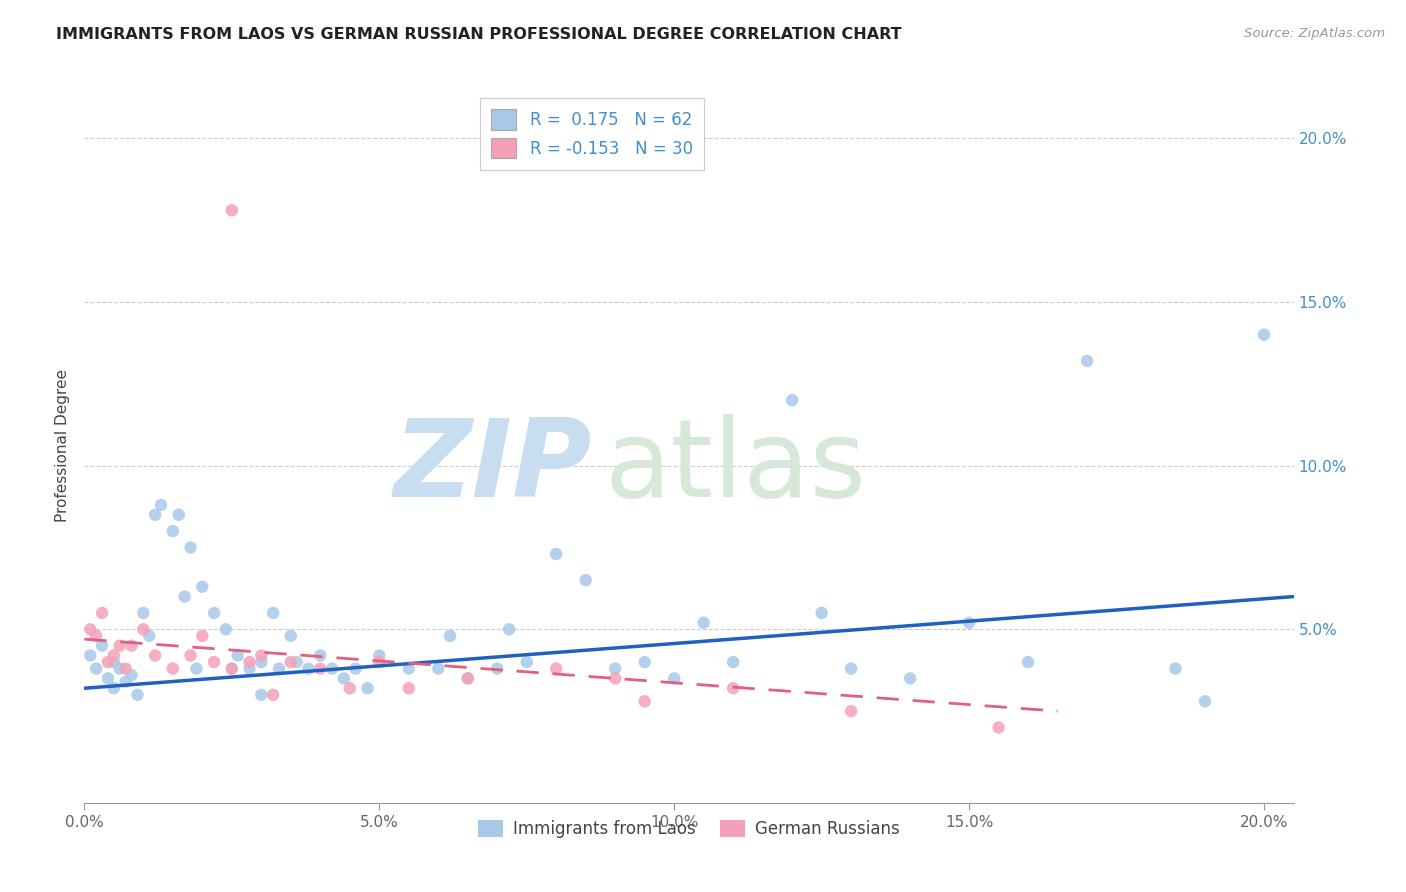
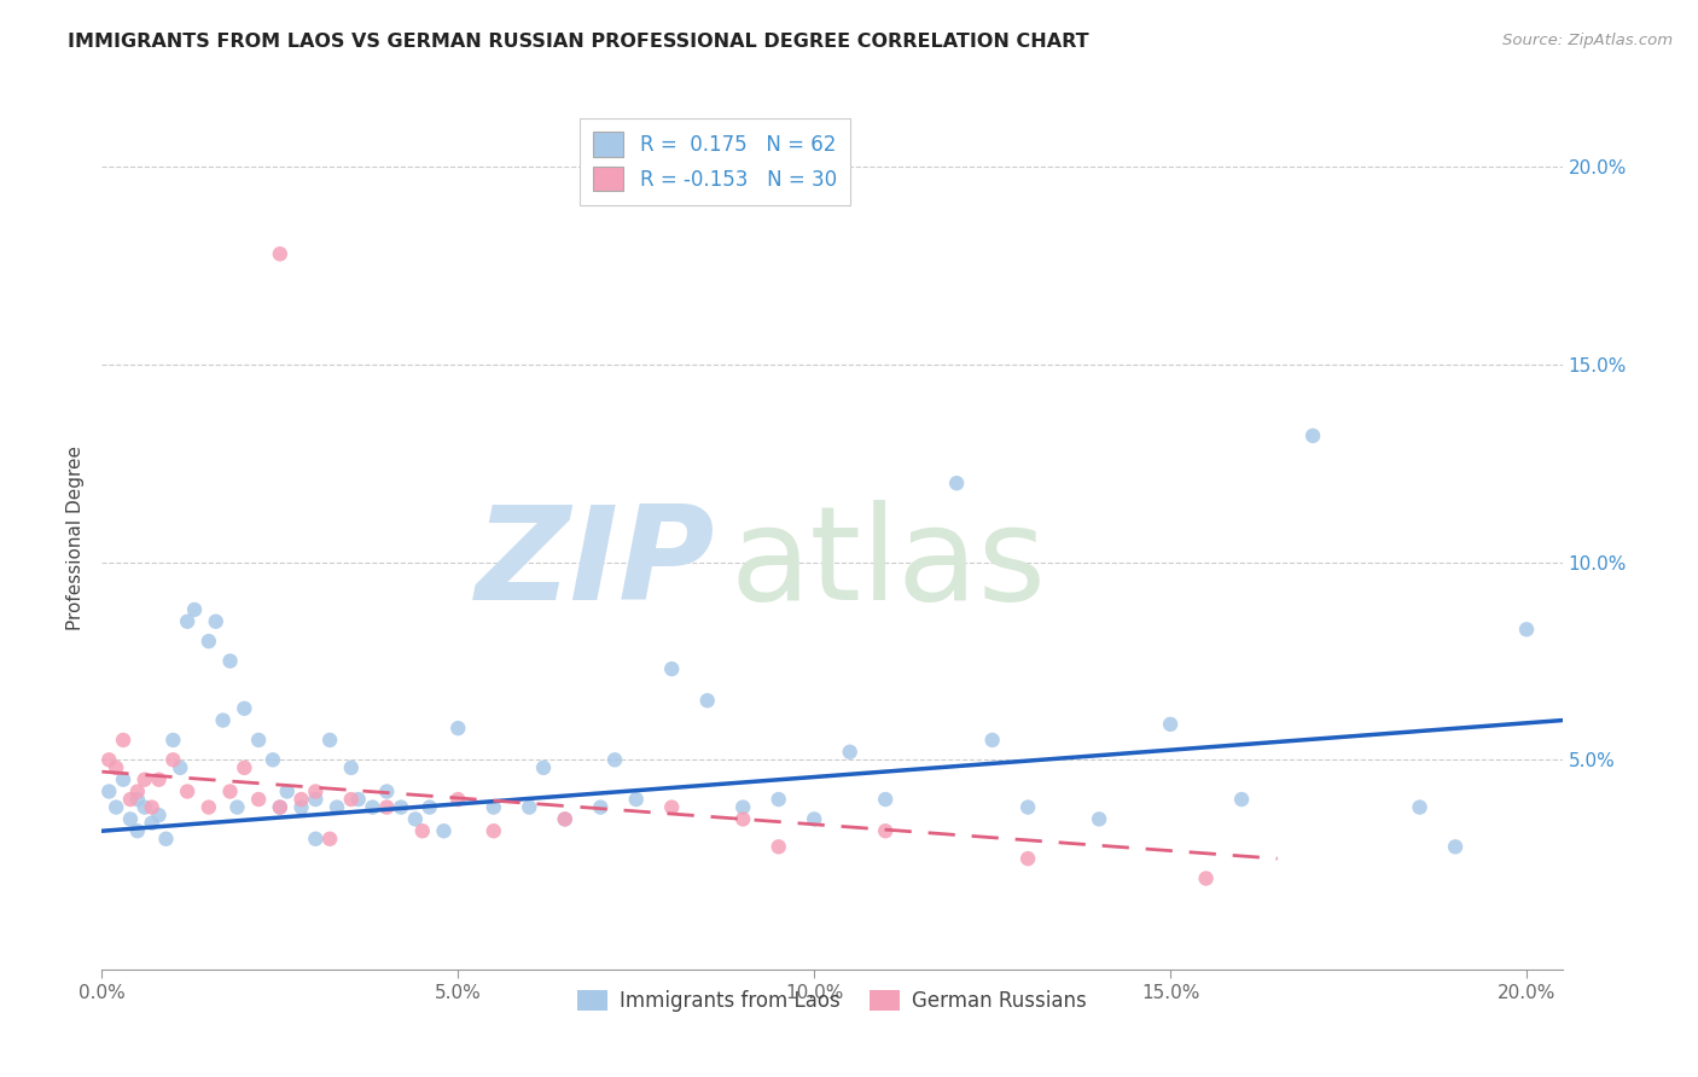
Immigrants from Laos/5.0%: 4.2% -> 5.8%
Immigrants from Laos/15.0%: 5.2% -> 5.9%
Immigrants from Laos/20.0%: 14.0% -> 8.3%
